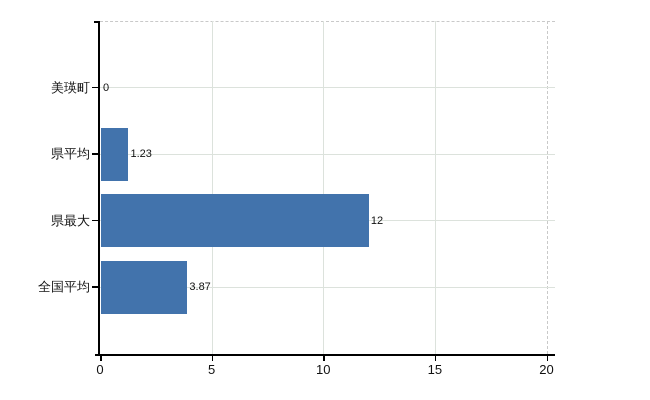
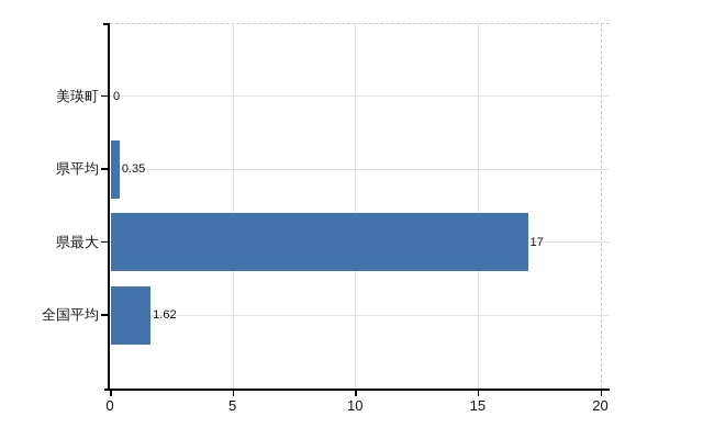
県平均: 1.23 -> 0.35
県最大: 12 -> 17
全国平均: 3.87 -> 1.62
